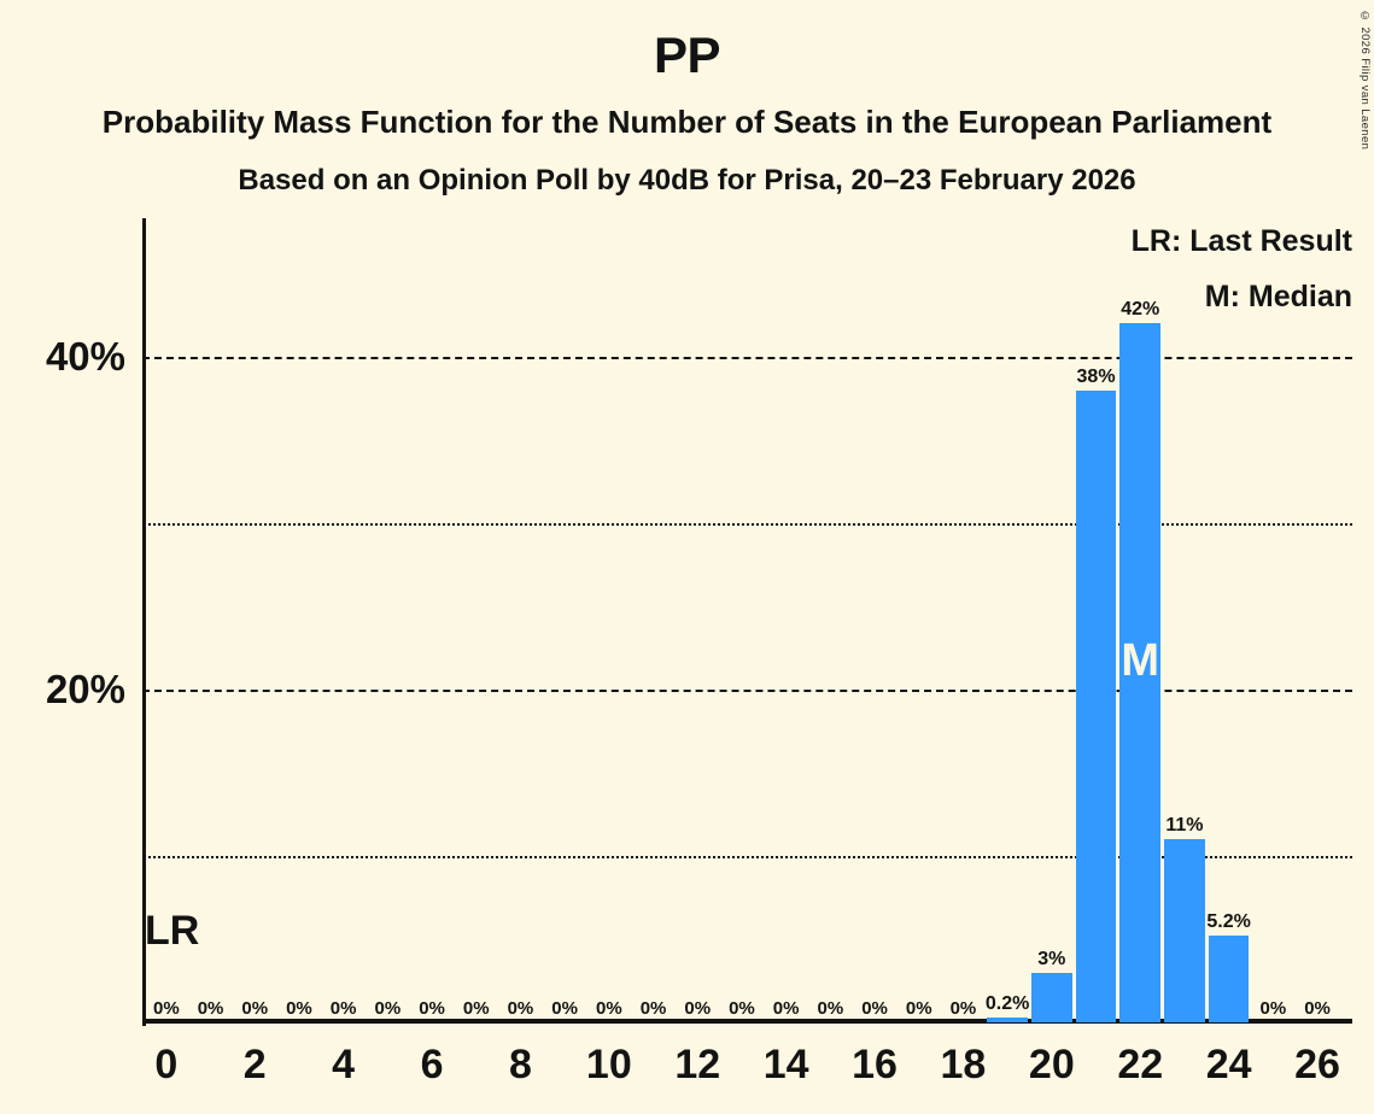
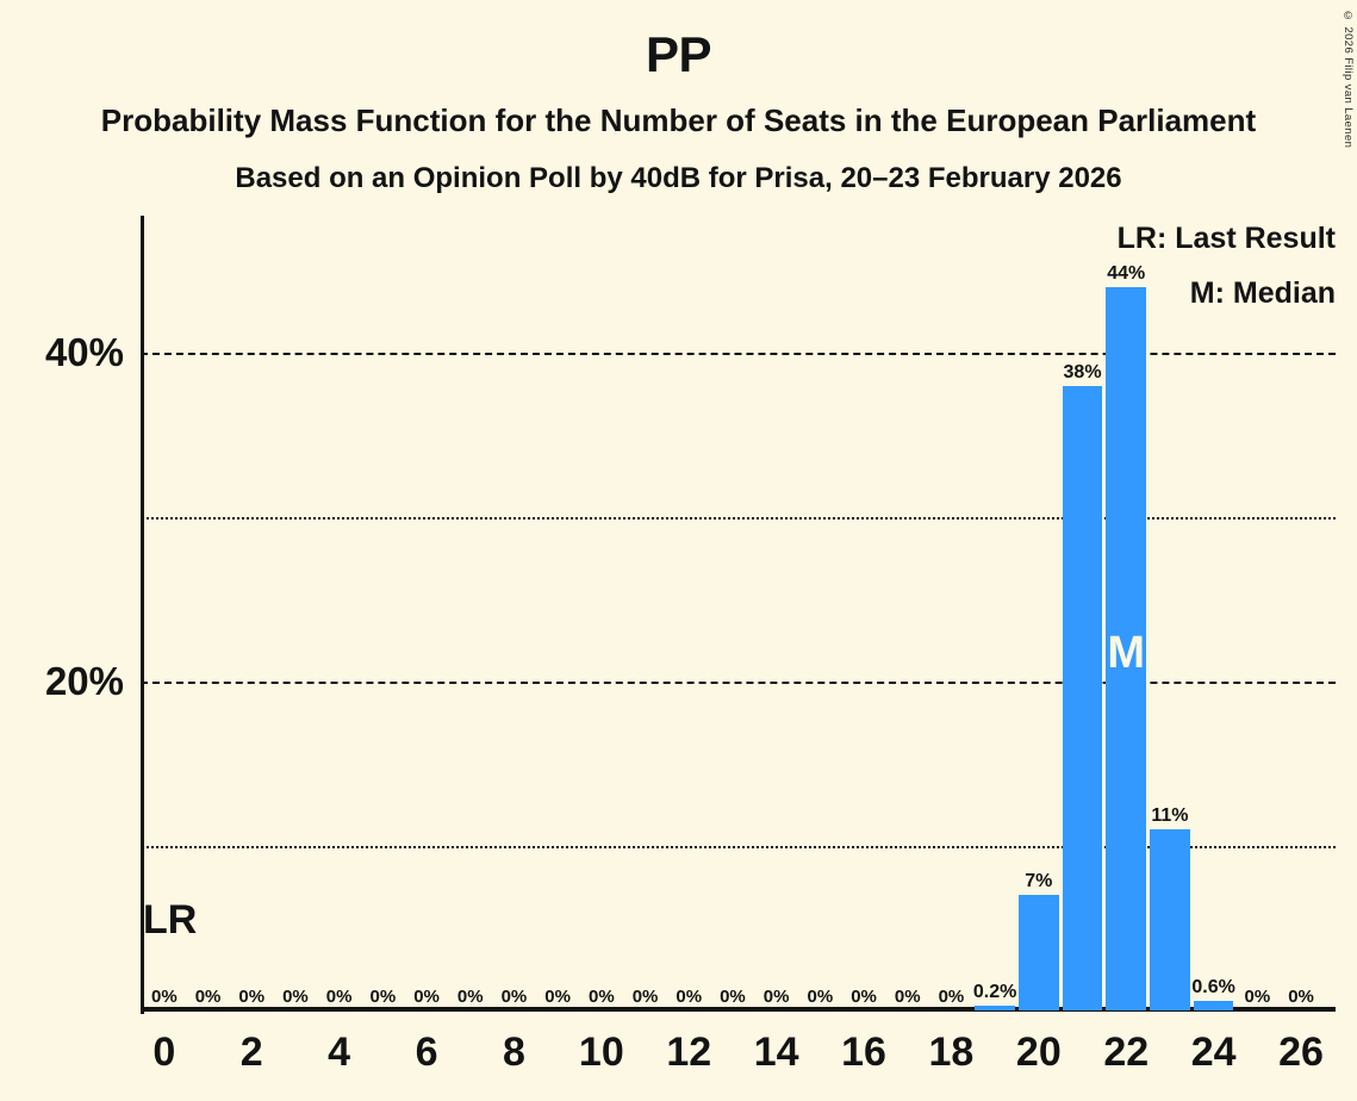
20: 3% -> 7%
22: 42% -> 44%
24: 5.2% -> 0.6%
